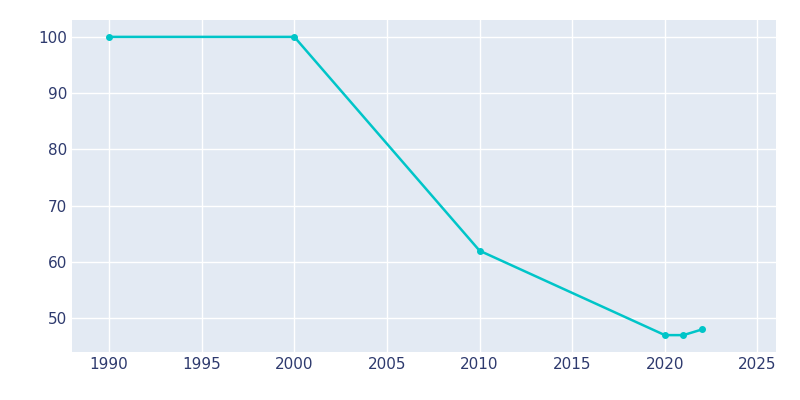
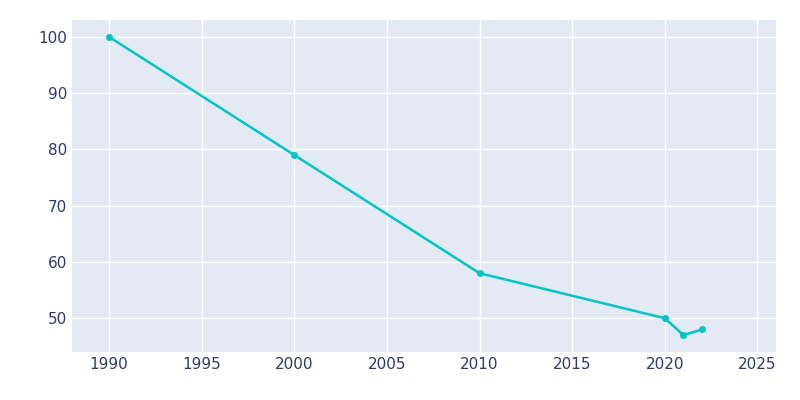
2000: 100 -> 79
2010: 62 -> 58
2020: 47 -> 50
